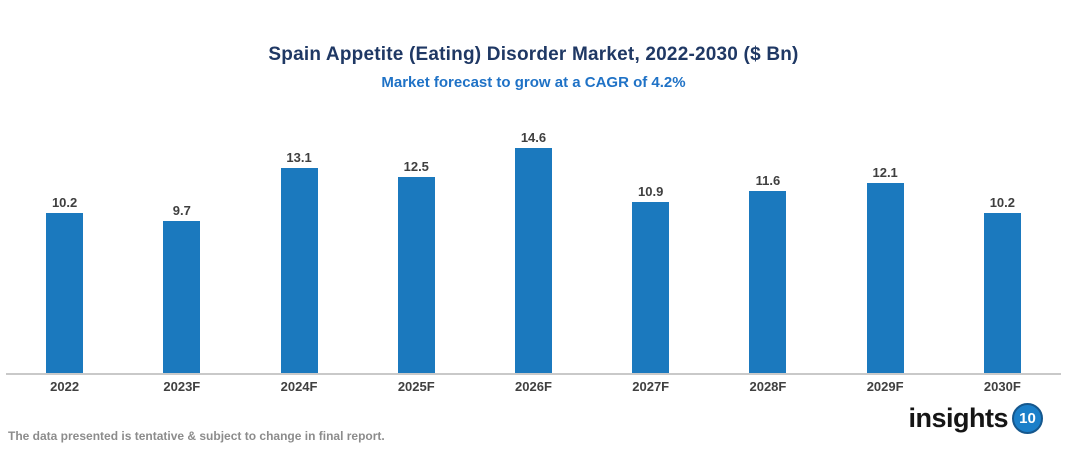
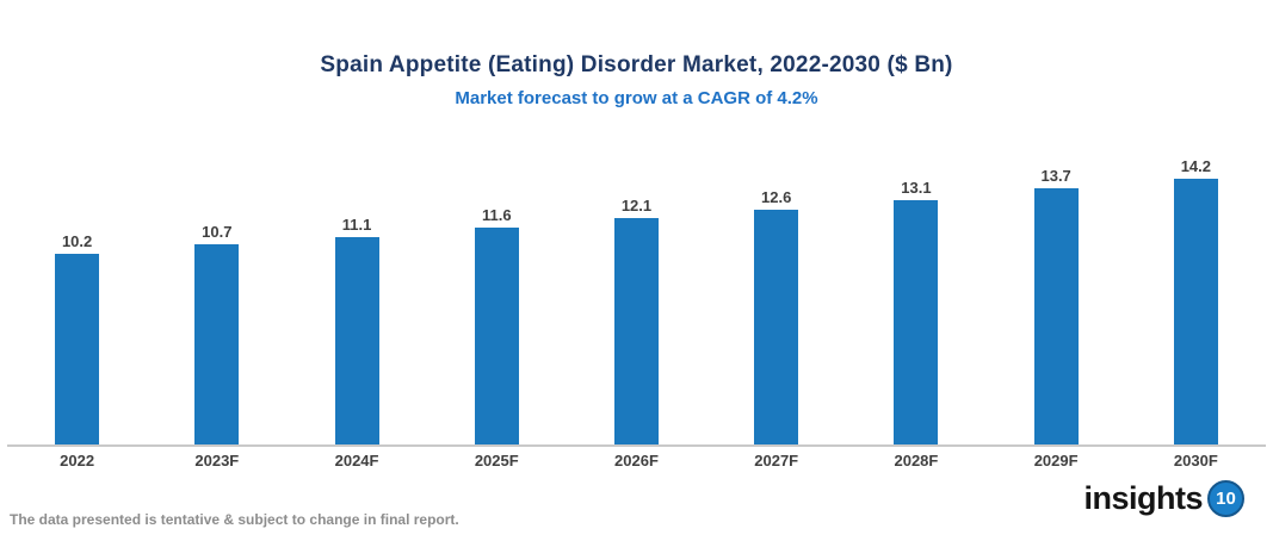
2023F: 9.7 -> 10.7
2024F: 13.1 -> 11.1
2025F: 12.5 -> 11.6
2026F: 14.6 -> 12.1
2027F: 10.9 -> 12.6
2028F: 11.6 -> 13.1
2029F: 12.1 -> 13.7
2030F: 10.2 -> 14.2
